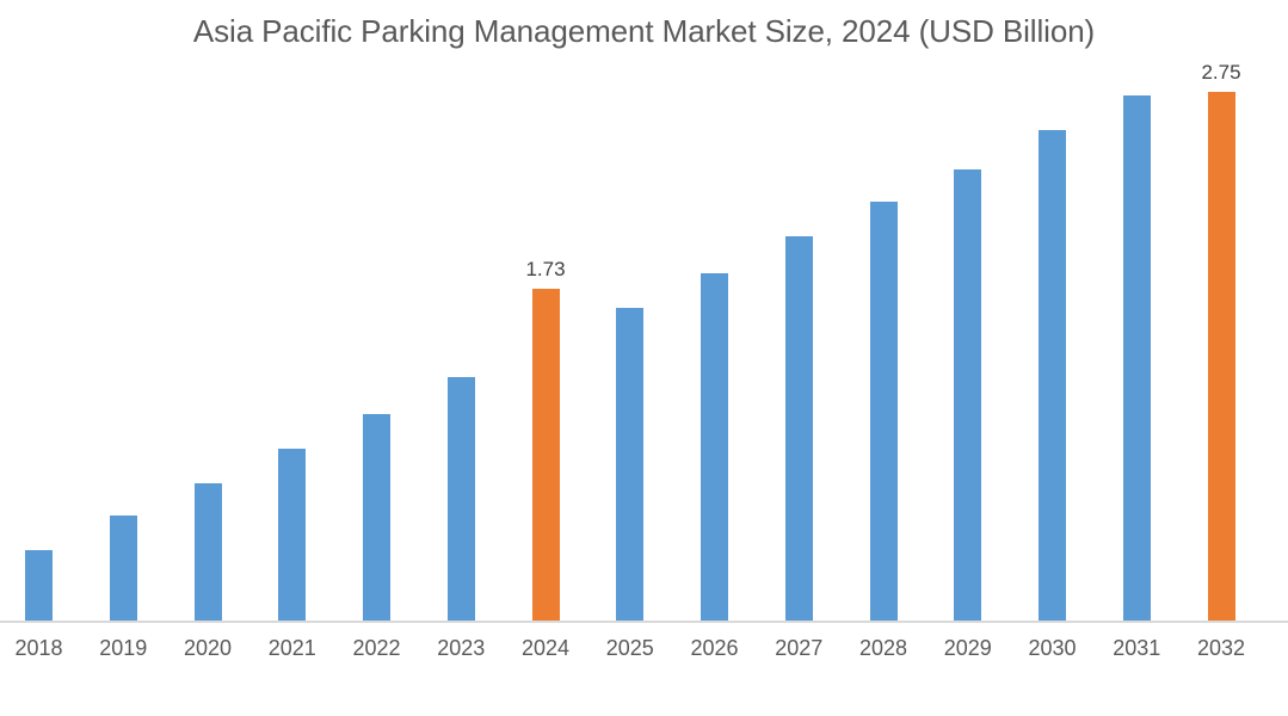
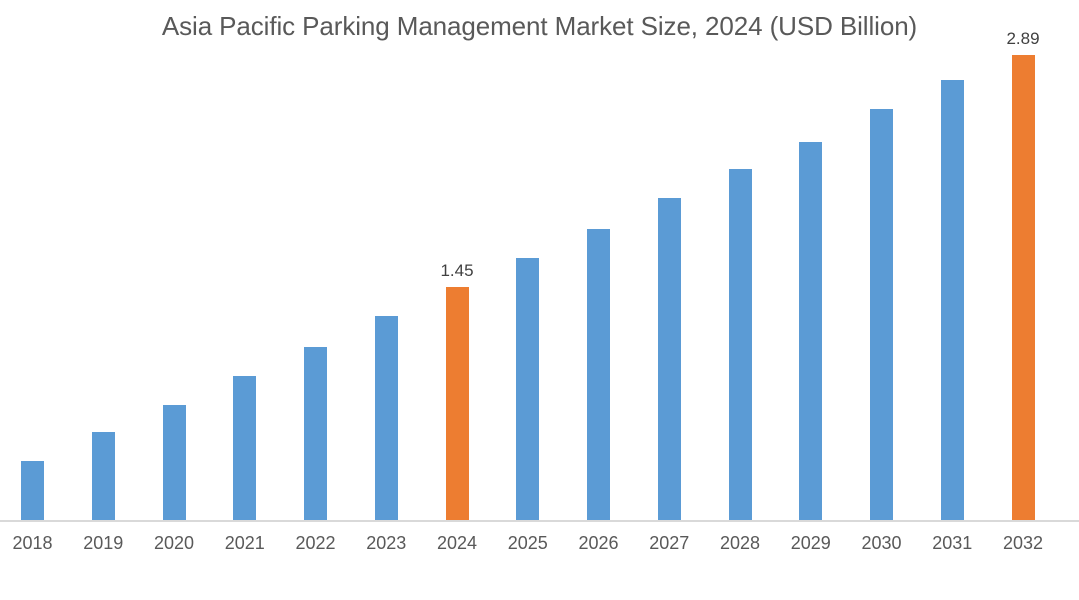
2024: 1.73 -> 1.45
2032: 2.75 -> 2.89
